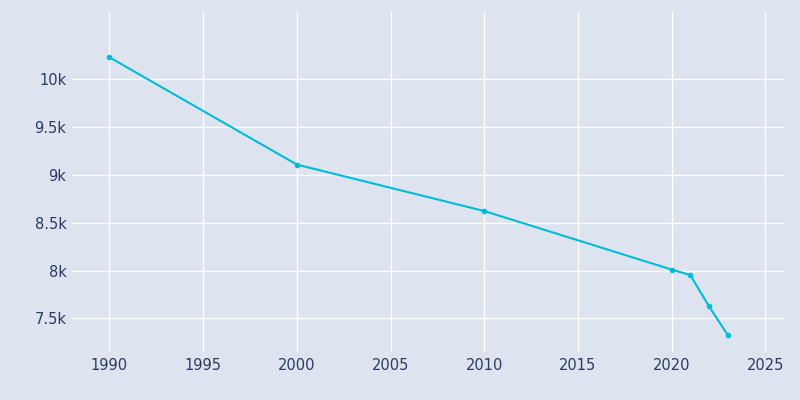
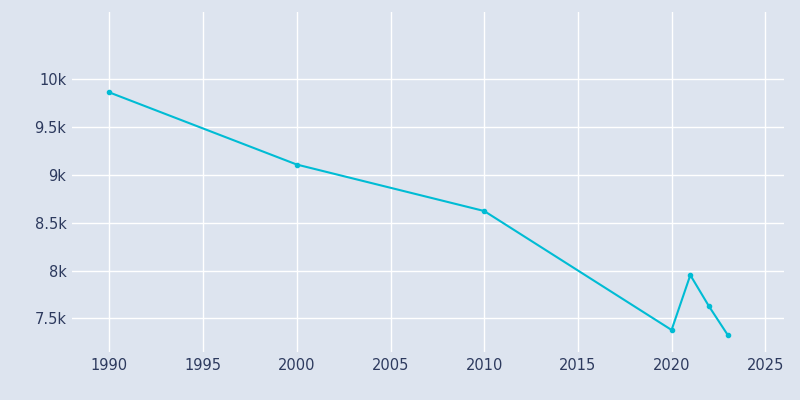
1990: 10.23k -> 9.86k
2020: 8.01k -> 7.38k
